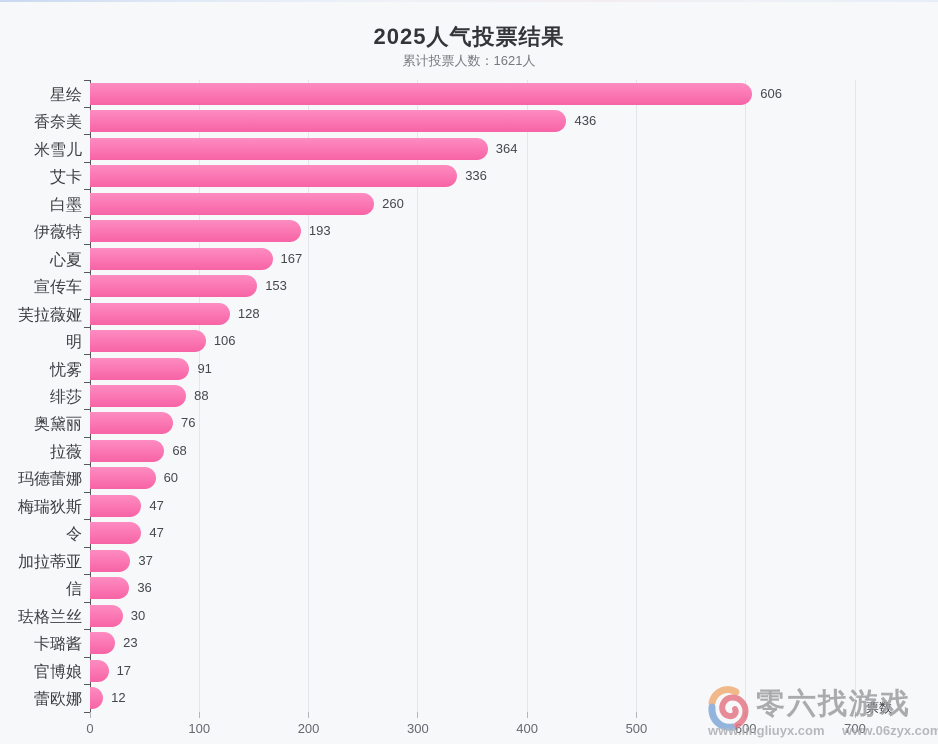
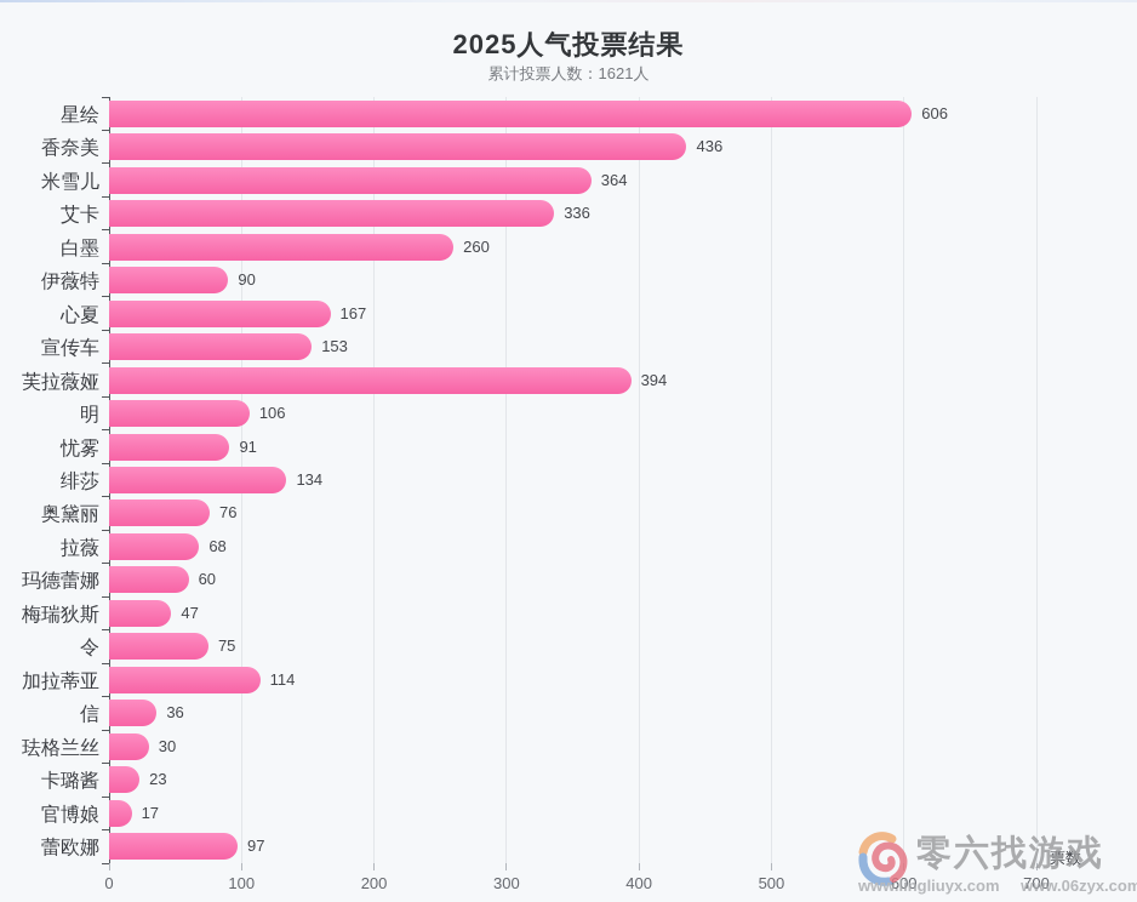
伊薇特: 193 -> 90
芙拉薇娅: 128 -> 394
绯莎: 88 -> 134
令: 47 -> 75
加拉蒂亚: 37 -> 114
蕾欧娜: 12 -> 97
